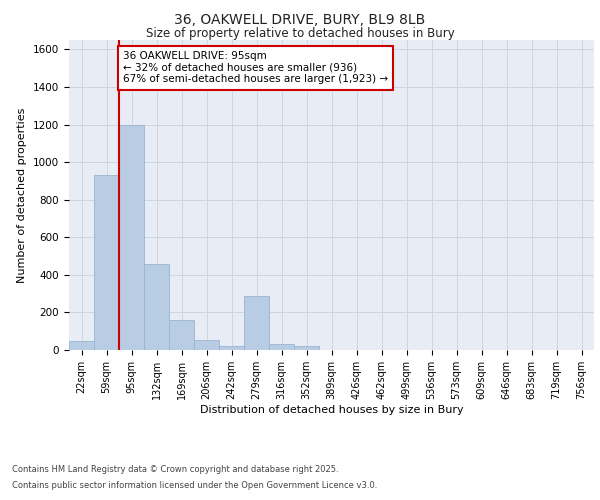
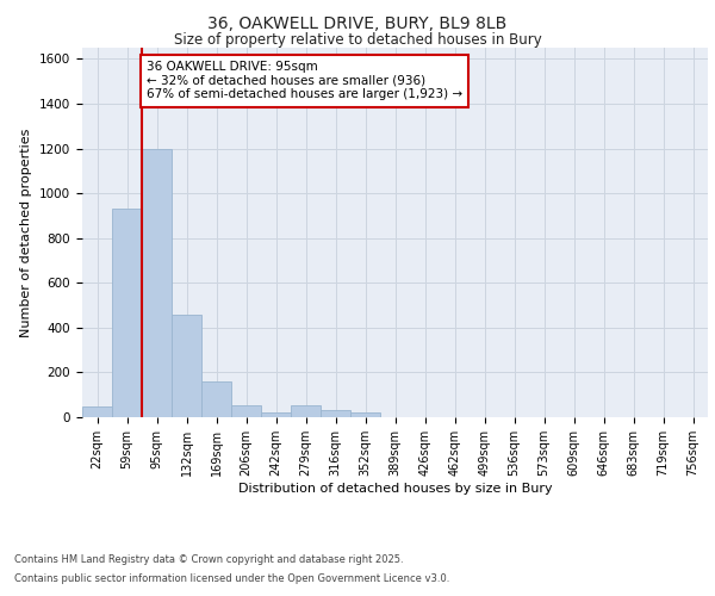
279sqm: 290 -> 60
